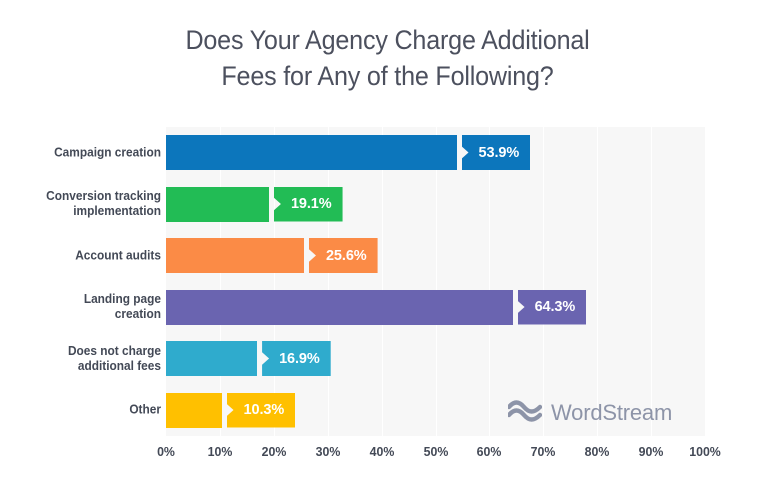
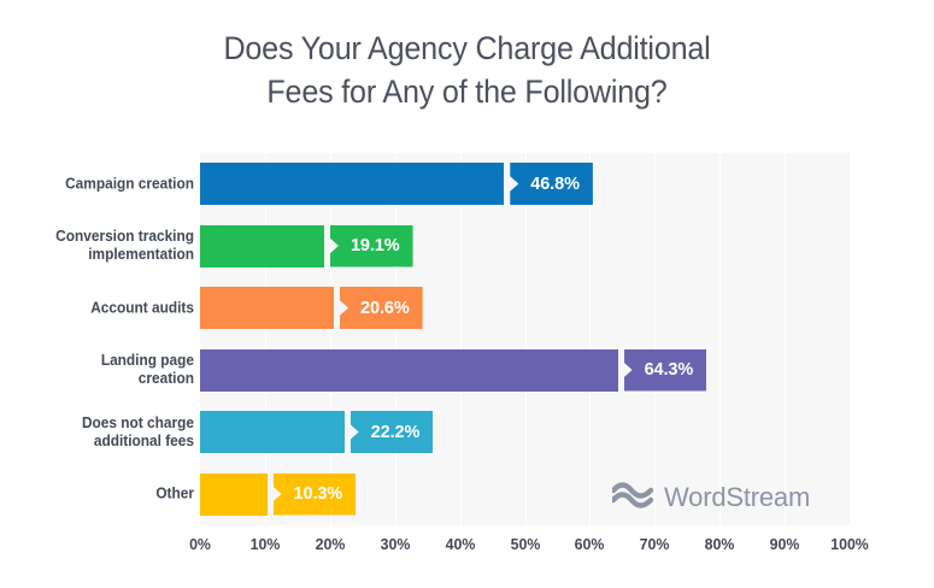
Campaign creation: 53.9% -> 46.8%
Account audits: 25.6% -> 20.6%
Does not charge additional fees: 16.9% -> 22.2%
